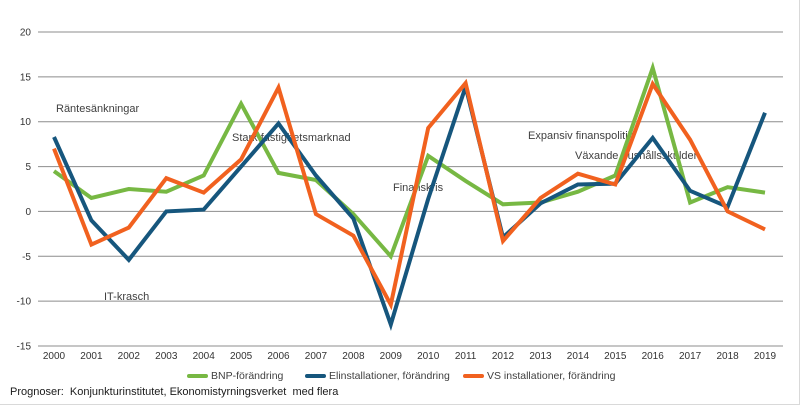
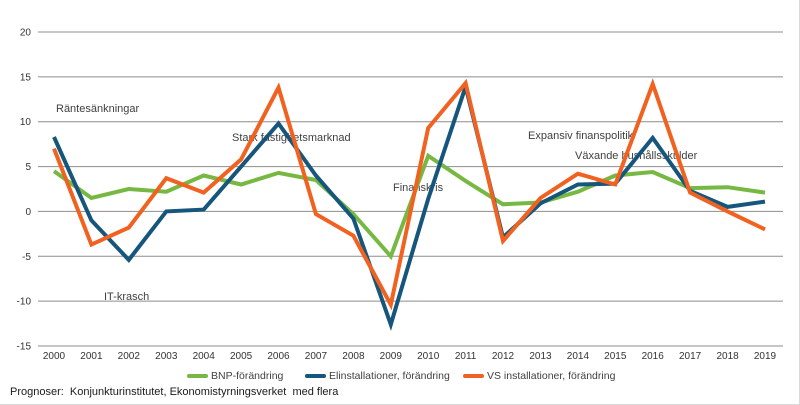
BNP-förändring/2005: 12 -> 3
BNP-förändring/2016: 16 -> 4
BNP-förändring/2017: 1 -> 3
VS installationer, förändring/2017: 8 -> 2
Elinstallationer, förändring/2019: 11 -> 1
